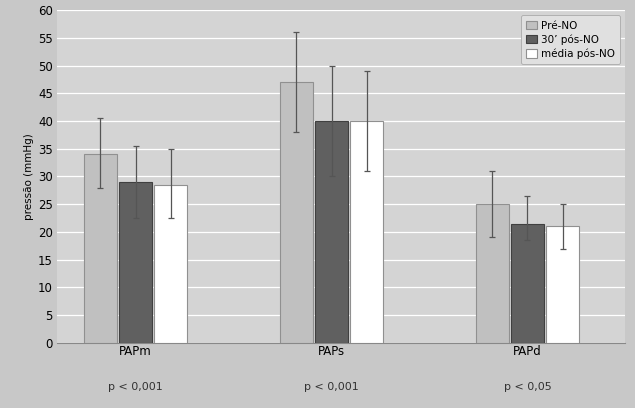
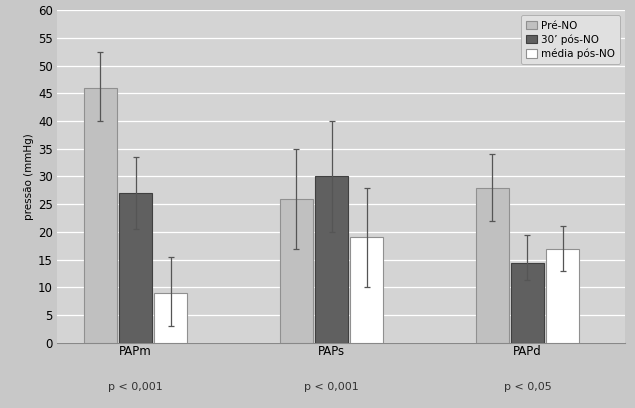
Pré-NO/PAPm: 34 -> 46
30’ pós-NO/PAPm: 29.0 -> 27.0
média pós-NO/PAPm: 28.5 -> 9.0
Pré-NO/PAPs: 47 -> 26
30’ pós-NO/PAPs: 40.0 -> 30.0
média pós-NO/PAPs: 40.0 -> 19.0
Pré-NO/PAPd: 25 -> 28
30’ pós-NO/PAPd: 21.5 -> 14.4
média pós-NO/PAPd: 21.0 -> 17.0
